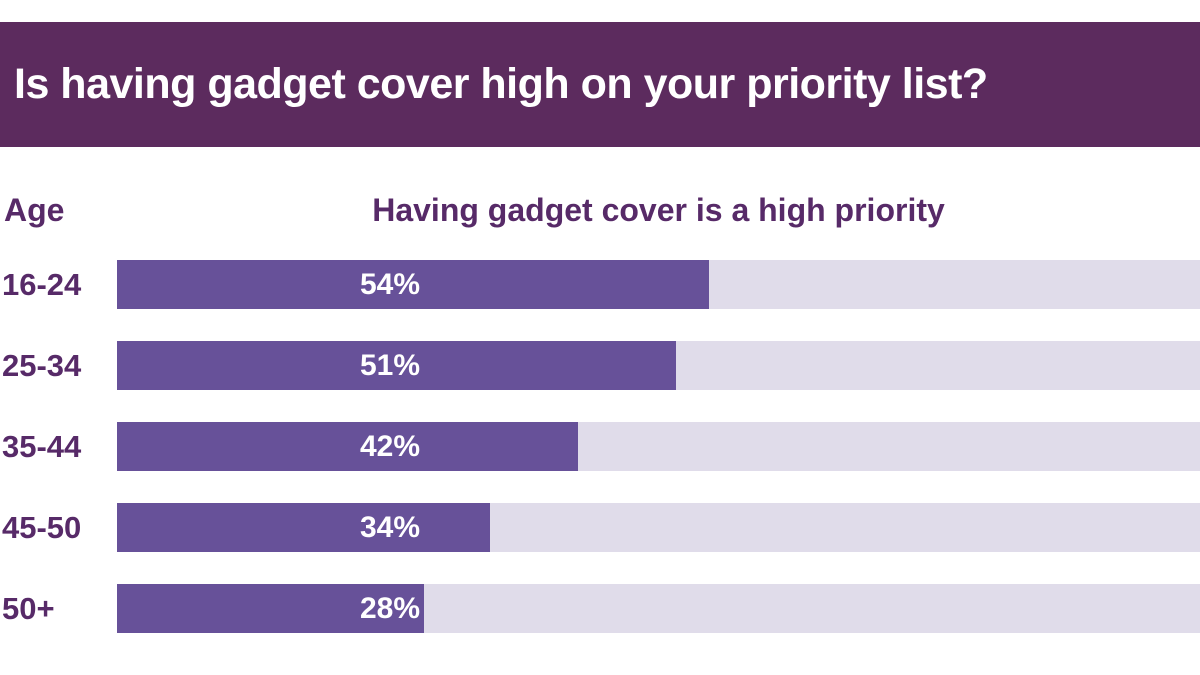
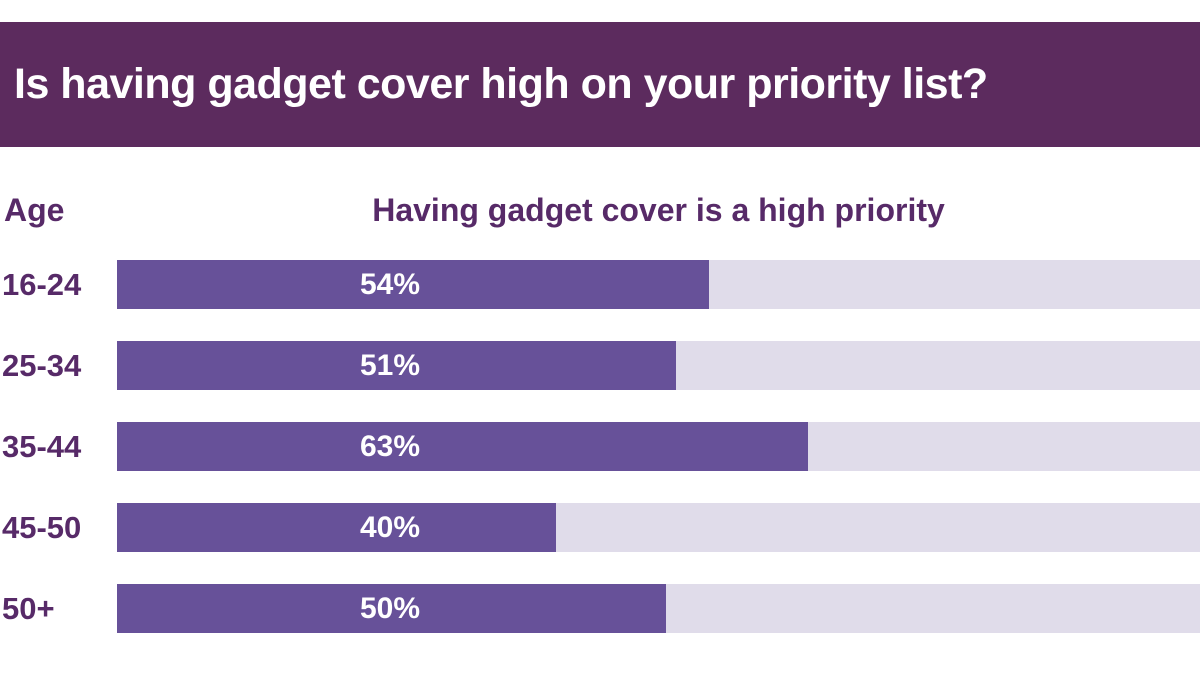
35-44: 42% -> 63%
45-50: 34% -> 40%
50+: 28% -> 50%
